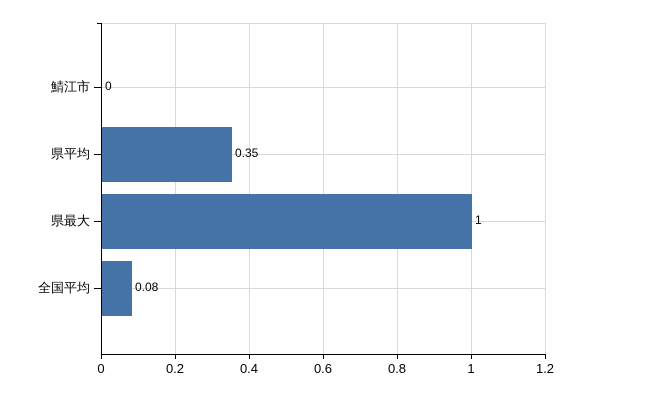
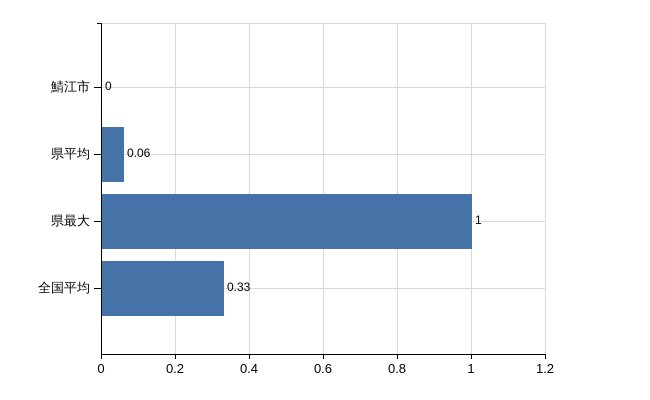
県平均: 0.35 -> 0.06
全国平均: 0.08 -> 0.33
